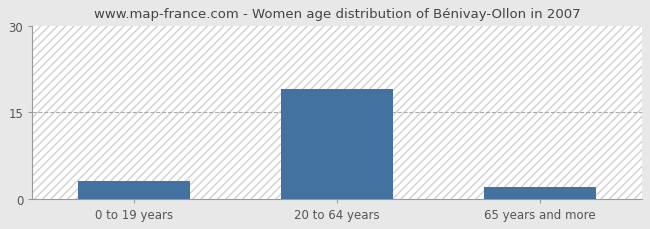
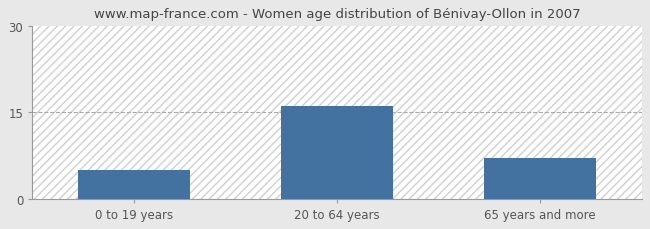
0 to 19 years: 3 -> 5
20 to 64 years: 19 -> 16
65 years and more: 2 -> 7
